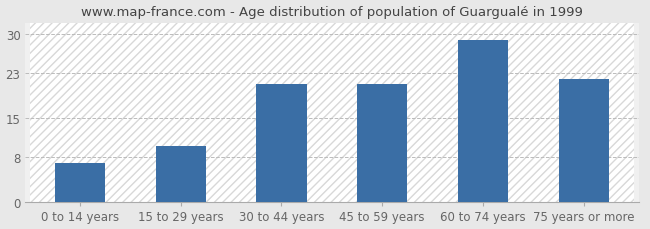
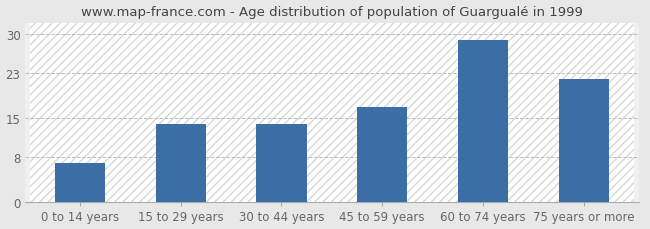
15 to 29 years: 10 -> 14
30 to 44 years: 21 -> 14
45 to 59 years: 21 -> 17
